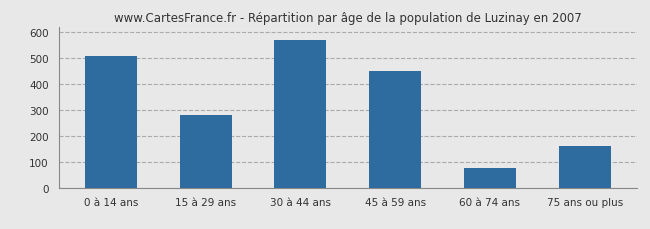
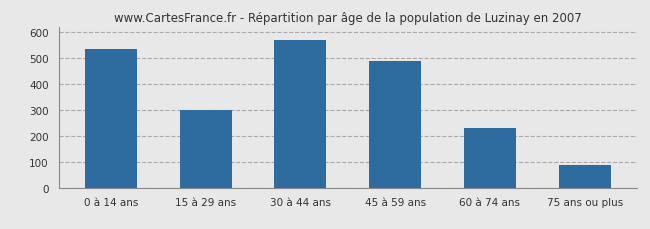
0 à 14 ans: 505 -> 535
15 à 29 ans: 280 -> 300
45 à 59 ans: 450 -> 487
60 à 74 ans: 75 -> 230
75 ans ou plus: 160 -> 88
